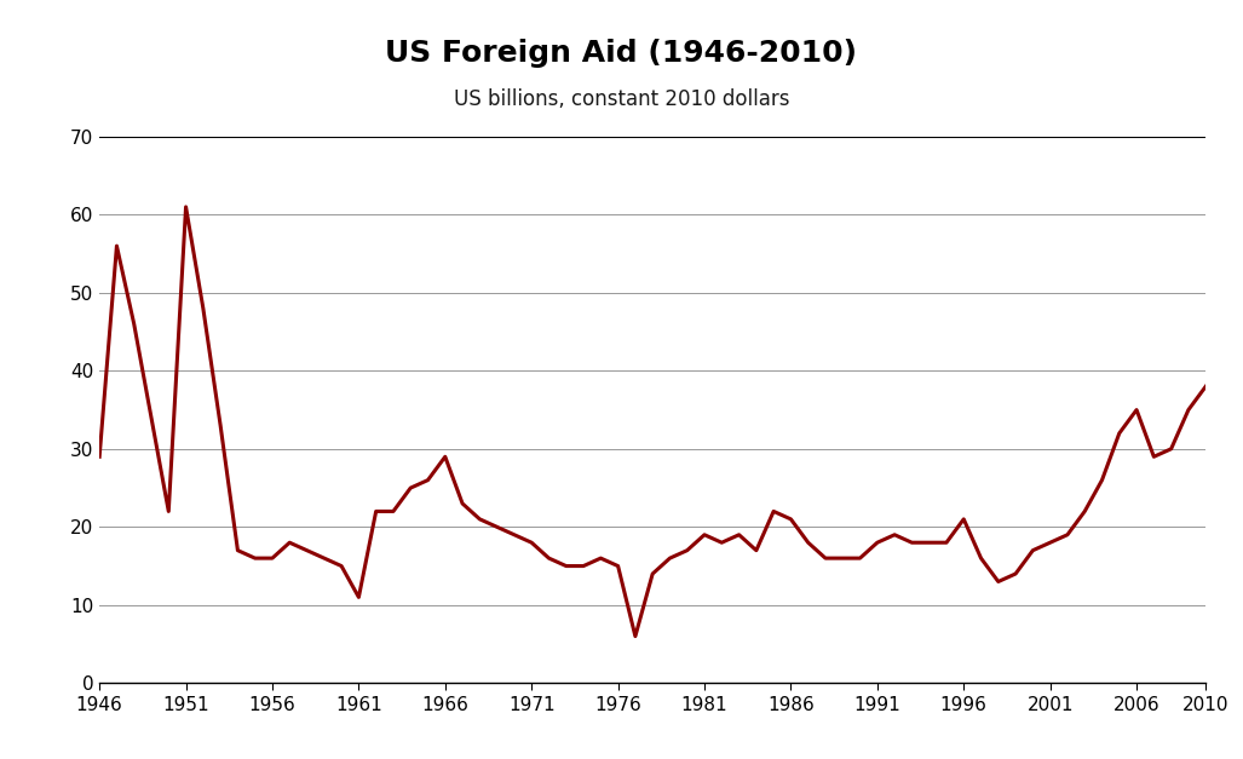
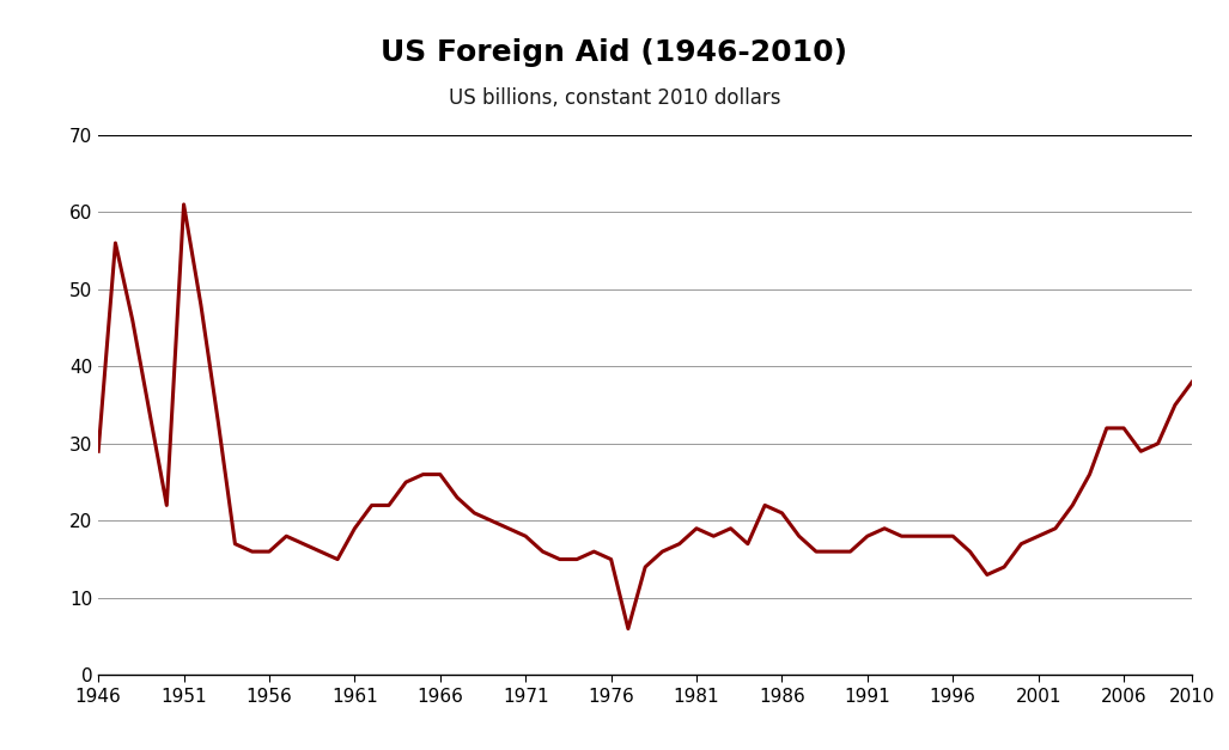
1961: 11 -> 19
1966: 29 -> 26
1996: 21 -> 18
2006: 35 -> 32
